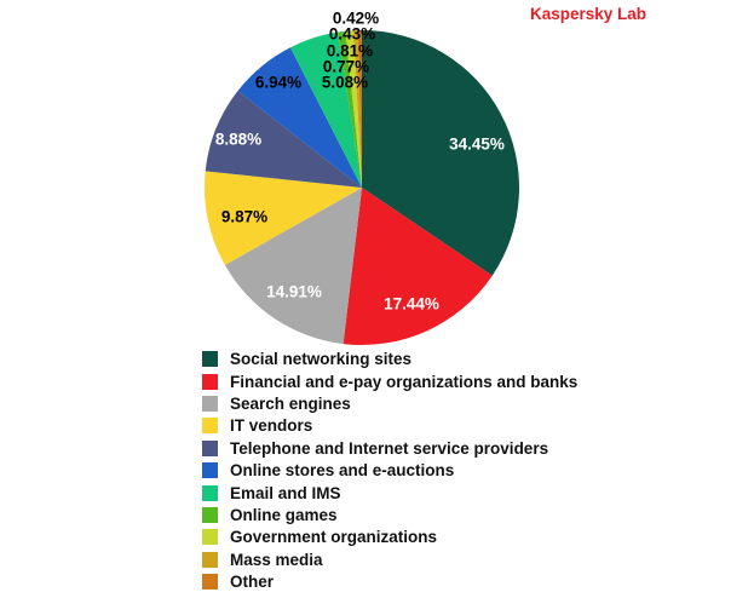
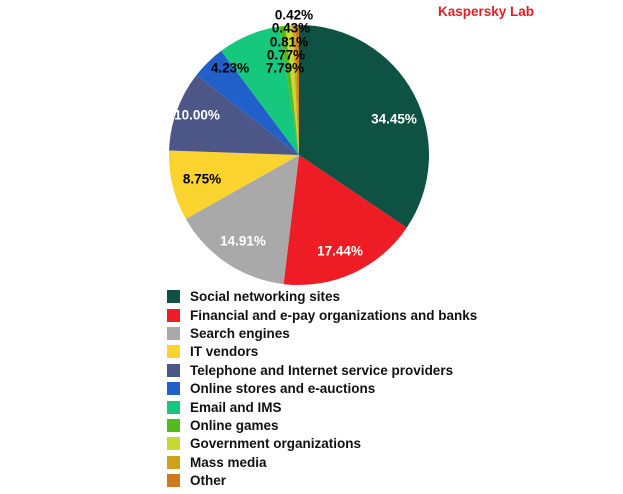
IT vendors: 9.87% -> 8.75%
Telephone and Internet service providers: 8.88% -> 10.00%
Online stores and e-auctions: 6.94% -> 4.23%
Email and IMS: 5.08% -> 7.79%
